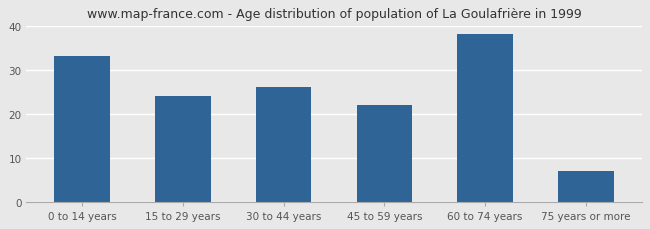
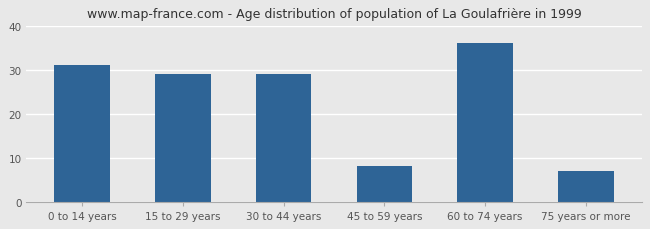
0 to 14 years: 33 -> 31
15 to 29 years: 24 -> 29
30 to 44 years: 26 -> 29
45 to 59 years: 22 -> 8
60 to 74 years: 38 -> 36
